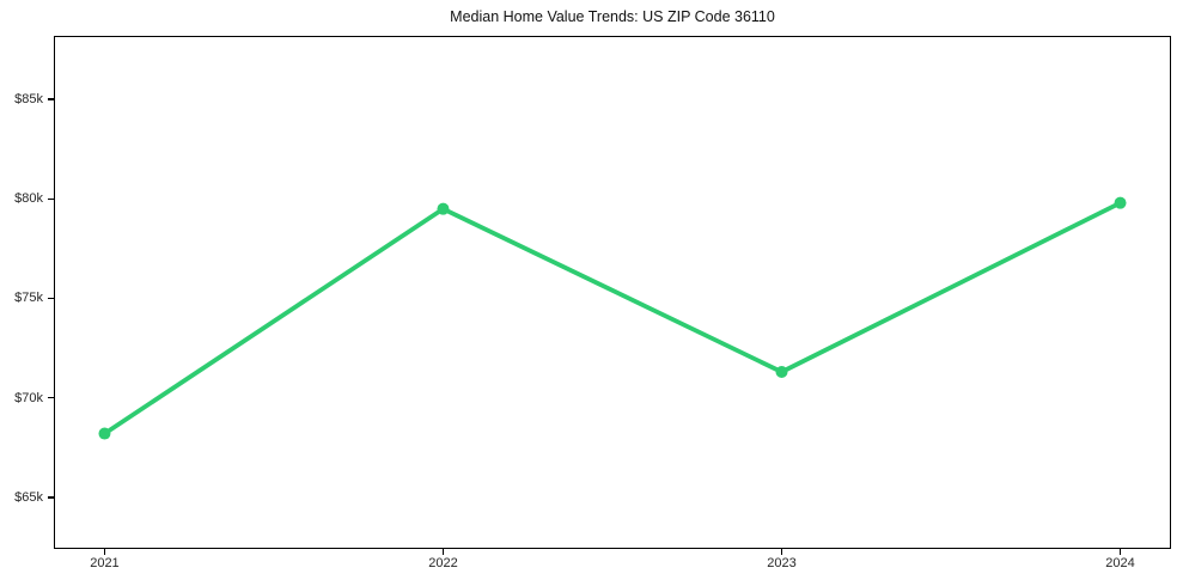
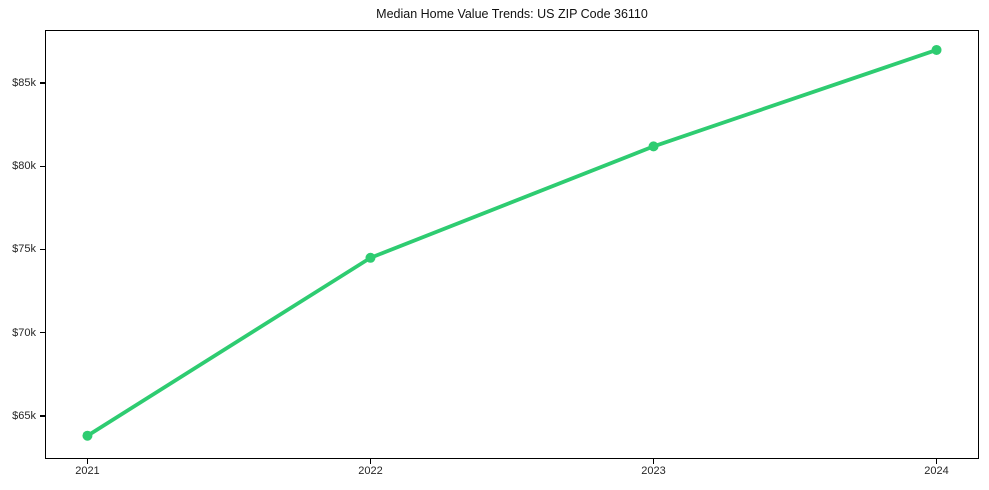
2021: $68.2k -> $63.8k
2022: $79.5k -> $74.5k
2023: $71.3k -> $81.2k
2024: $79.8k -> $87.0k
